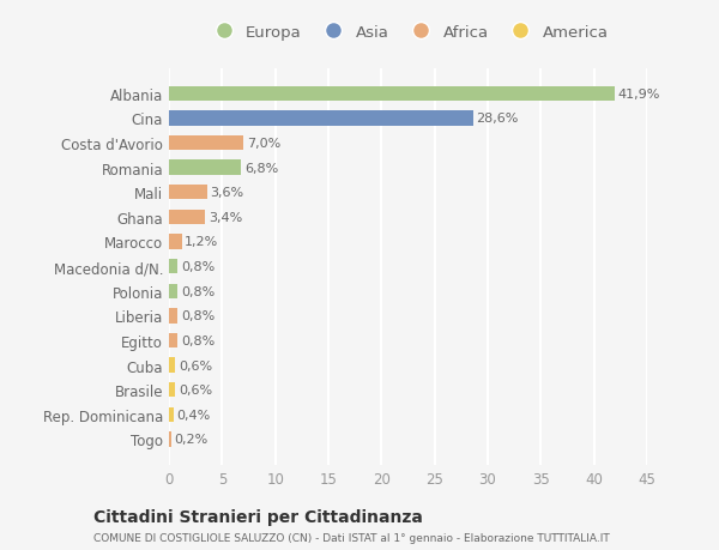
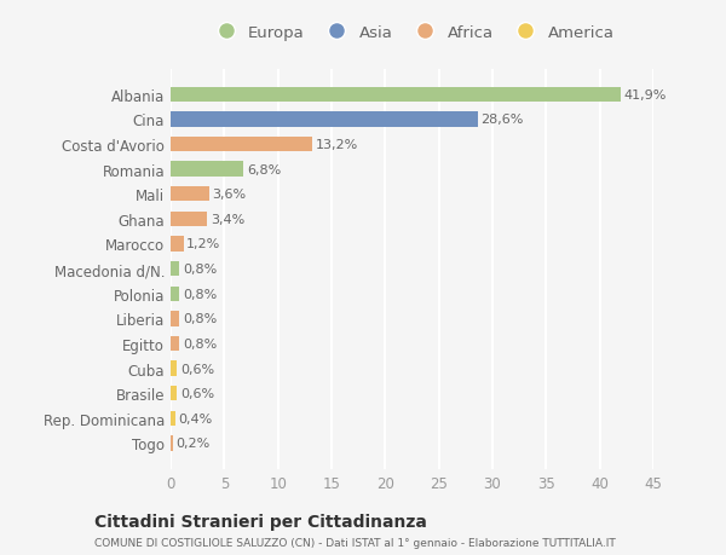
Costa d'Avorio: 7,0% -> 13,2%
